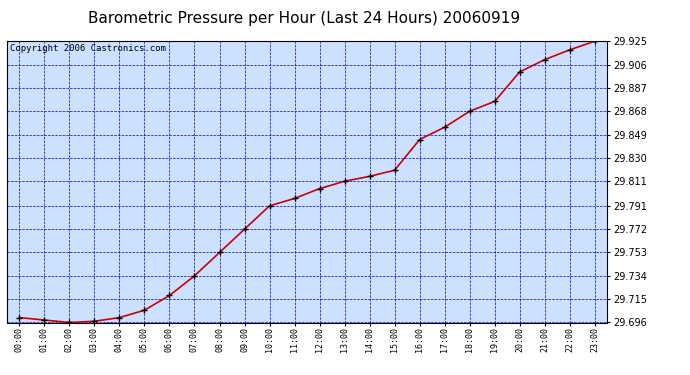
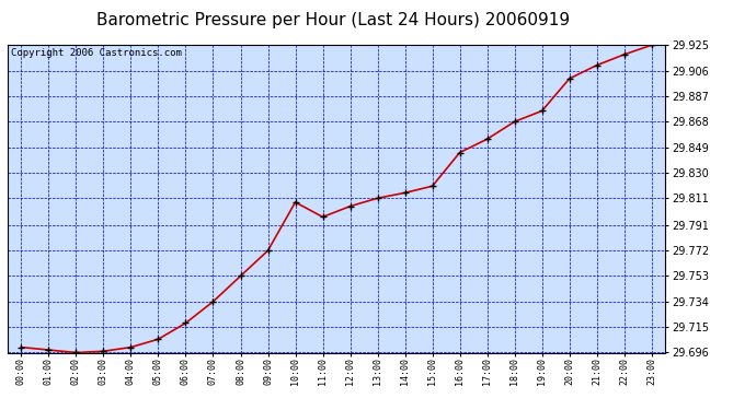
10:00: 29.791 -> 29.808
